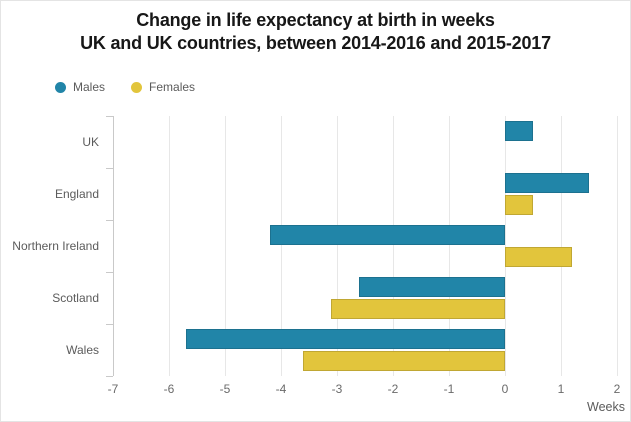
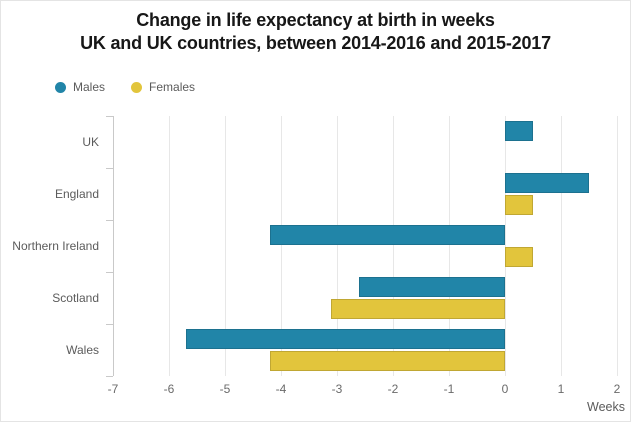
Females/Northern Ireland: 1.2 -> 0.5
Females/Wales: -3.6 -> -4.2
